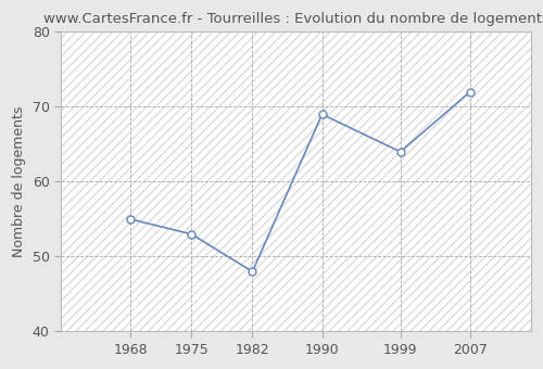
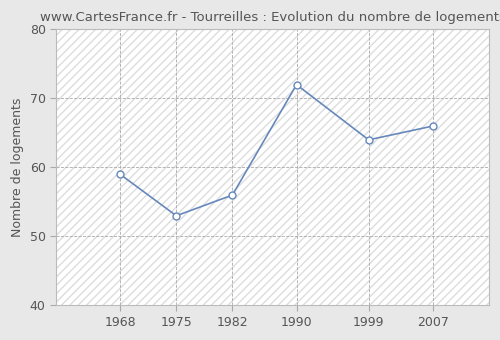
1968: 55 -> 59
1982: 48 -> 56
1990: 69 -> 72
2007: 72 -> 66
